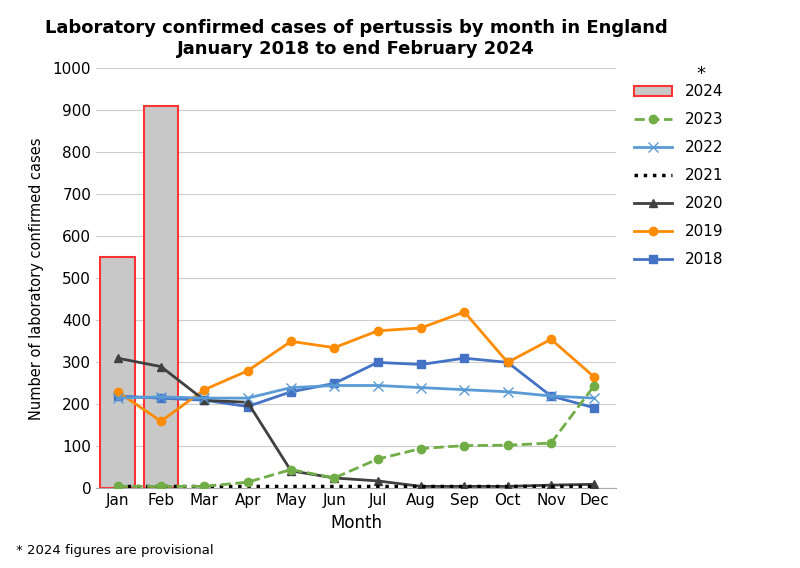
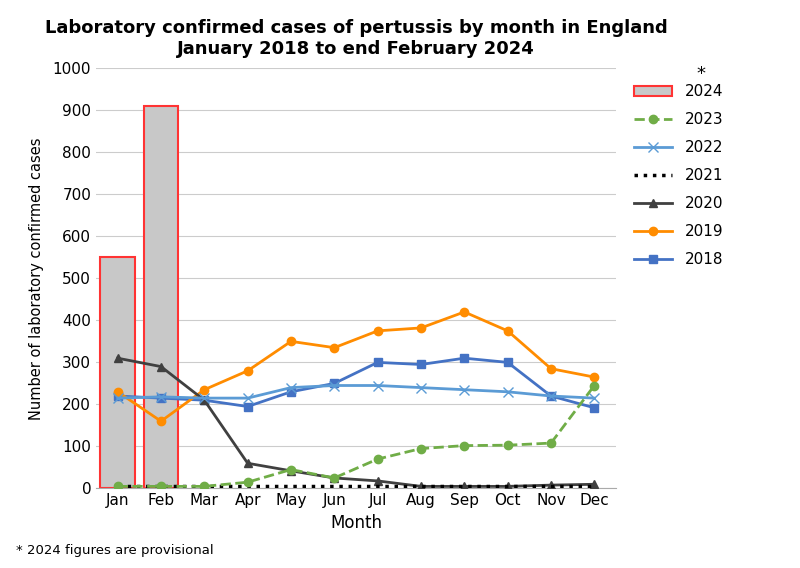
2020/Apr: 205 -> 60
2019/Oct: 300 -> 375
2019/Nov: 355 -> 285
